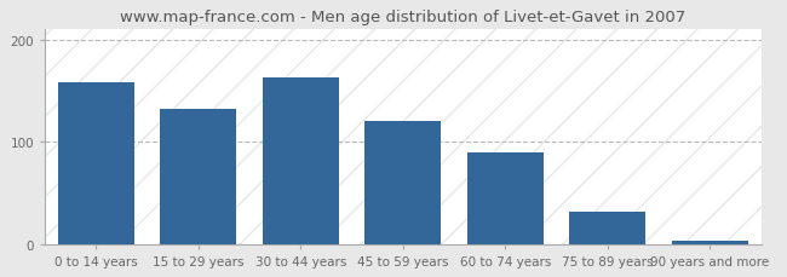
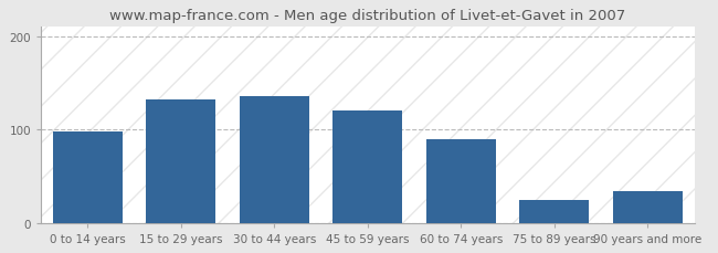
0 to 14 years: 158 -> 98
30 to 44 years: 163 -> 136
75 to 89 years: 32 -> 24
90 years and more: 3 -> 34
